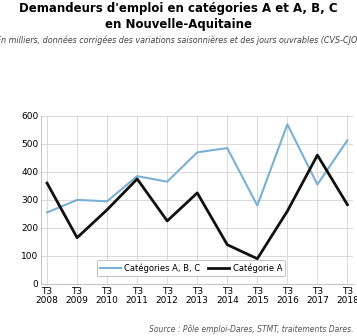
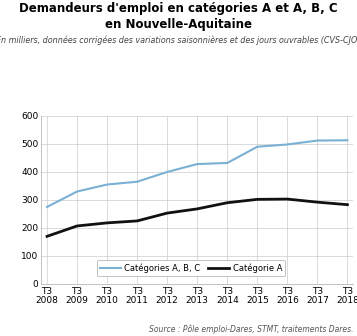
Catégories A, B, C/T3 2008: 255 -> 275
Catégorie A/T3 2008: 360 -> 170
Catégories A, B, C/T3 2009: 300 -> 330
Catégorie A/T3 2009: 165 -> 207
Catégories A, B, C/T3 2010: 295 -> 355
Catégorie A/T3 2010: 265 -> 218
Catégories A, B, C/T3 2011: 385 -> 365
Catégorie A/T3 2011: 375 -> 225
Catégories A, B, C/T3 2012: 365 -> 400
Catégorie A/T3 2012: 225 -> 253
Catégories A, B, C/T3 2013: 470 -> 428
Catégorie A/T3 2013: 325 -> 268
Catégories A, B, C/T3 2014: 485 -> 432
Catégorie A/T3 2014: 140 -> 290
Catégories A, B, C/T3 2015: 280 -> 490
Catégorie A/T3 2015: 90 -> 302
Catégories A, B, C/T3 2016: 570 -> 498
Catégorie A/T3 2016: 260 -> 303
Catégories A, B, C/T3 2017: 355 -> 512
Catégorie A/T3 2017: 460 -> 292
